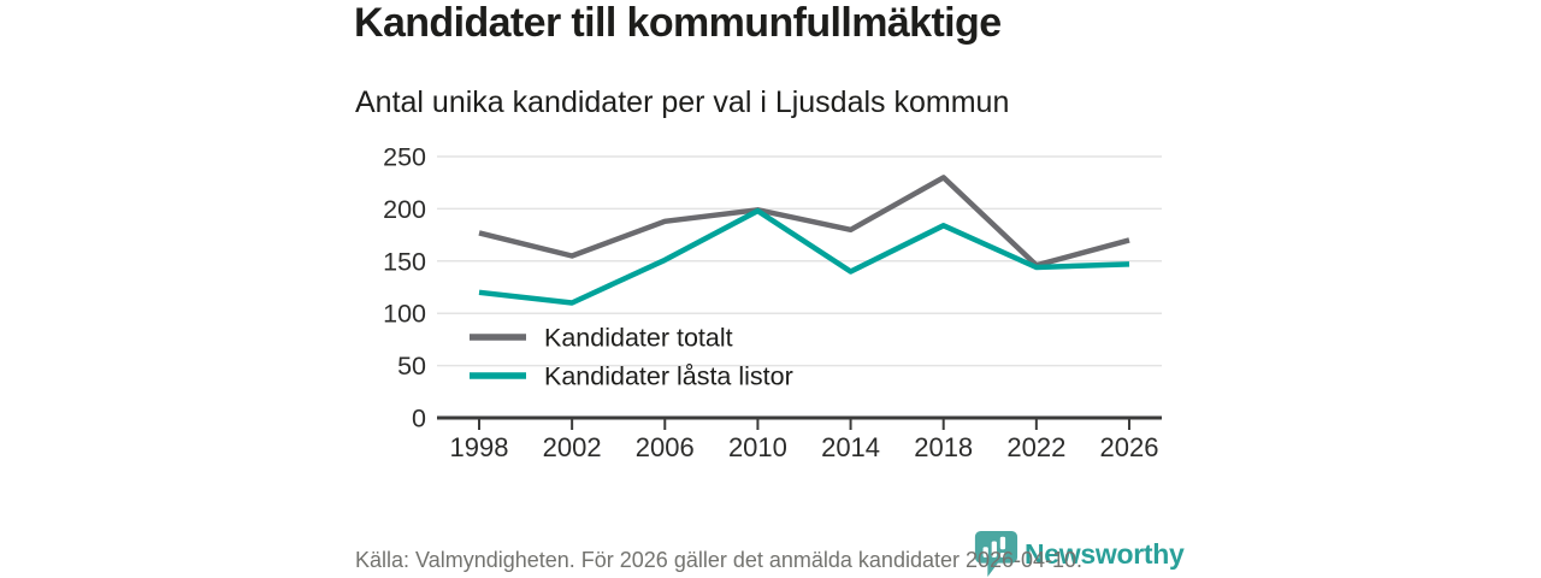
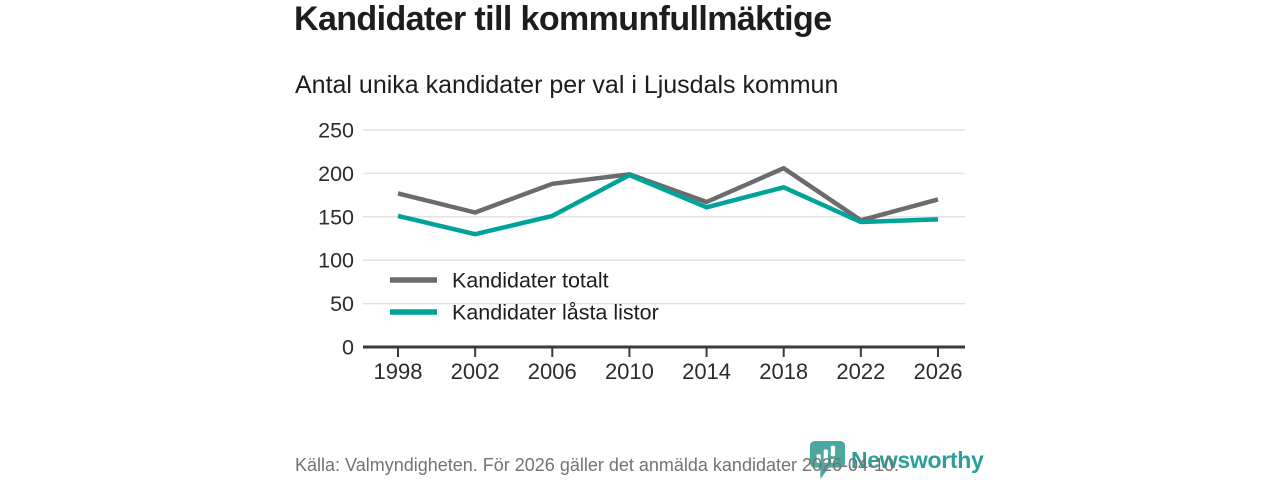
Kandidater låsta listor/1998: 120 -> 150
Kandidater låsta listor/2002: 110 -> 130
Kandidater totalt/2014: 180 -> 170
Kandidater låsta listor/2014: 140 -> 160
Kandidater totalt/2018: 230 -> 210
